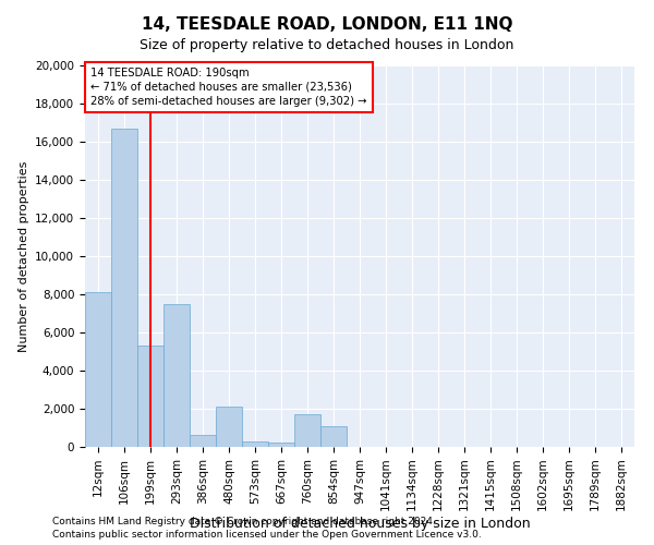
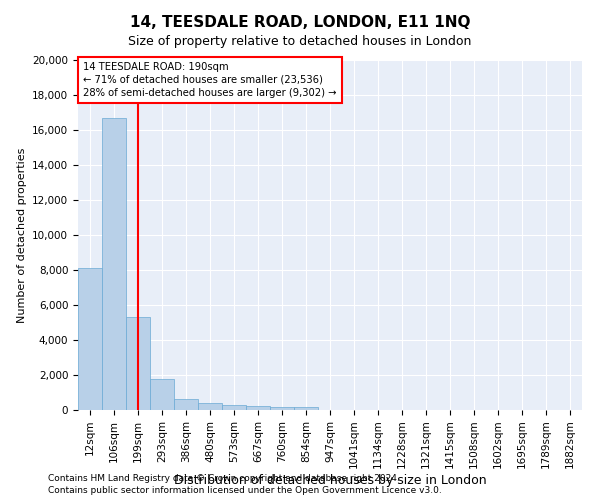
293sqm: 7,500 -> 1,800
480sqm: 2,100 -> 400
760sqm: 1,700 -> 200
854sqm: 1,100 -> 200
